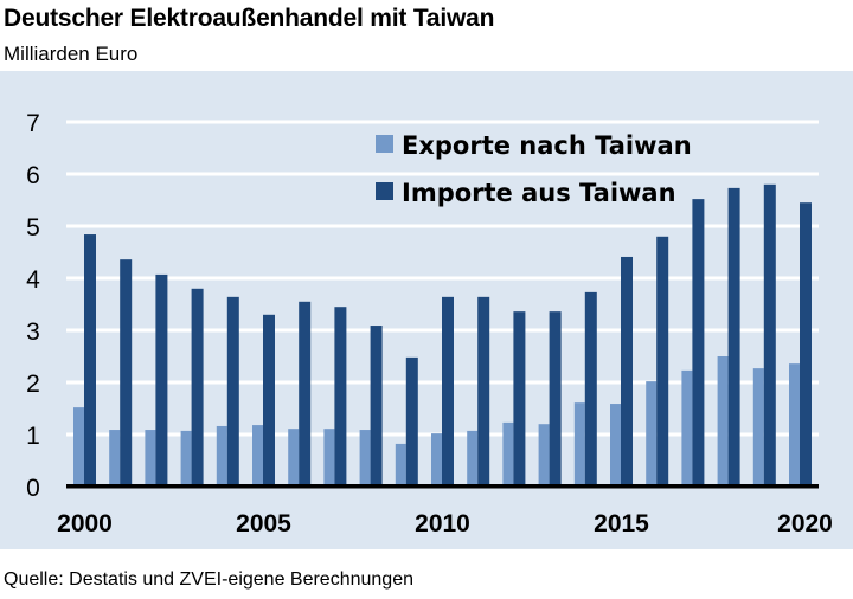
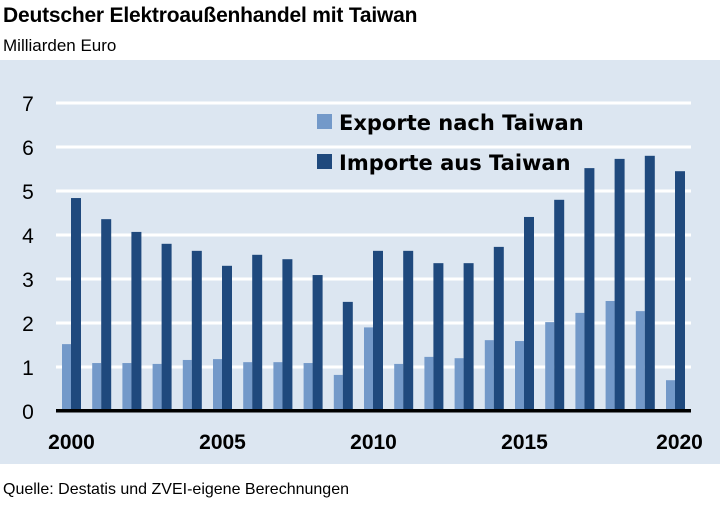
Exporte nach Taiwan/2010: 1.0 -> 1.9
Exporte nach Taiwan/2020: 2.4 -> 0.7
